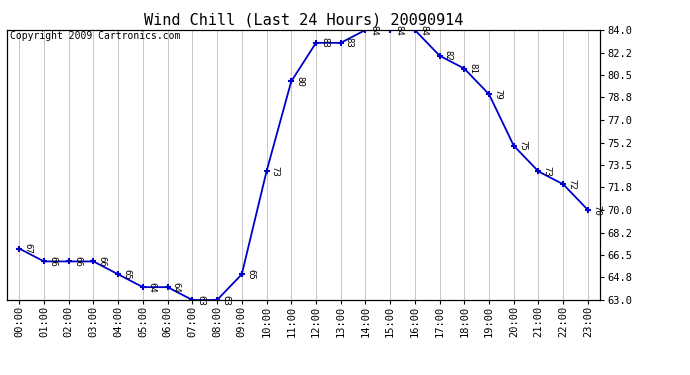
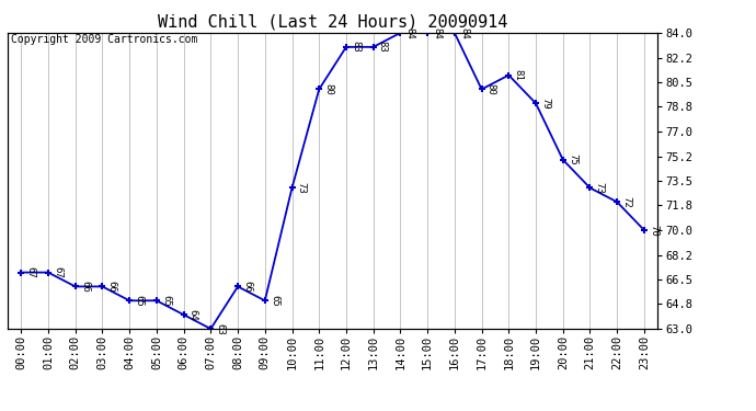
01:00: 66 -> 67
05:00: 64 -> 65
08:00: 63 -> 66
17:00: 82 -> 80
